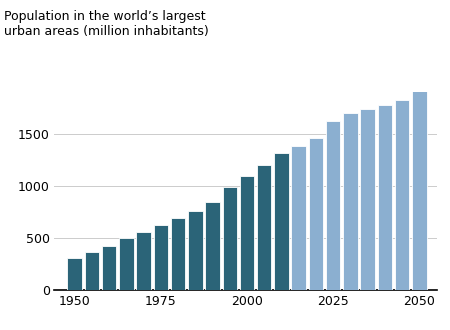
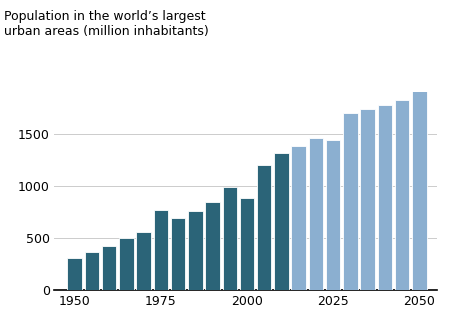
1975: 620 -> 770
2000: 1100 -> 890
2025: 1630 -> 1440
